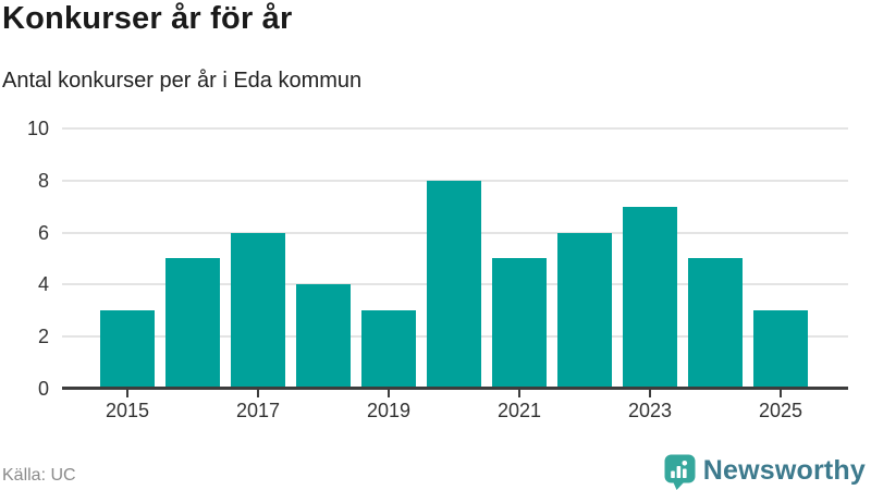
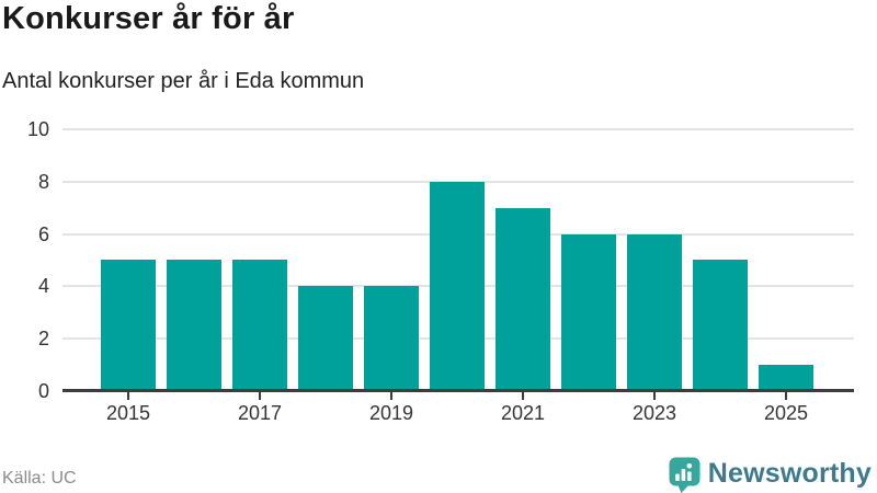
2015: 3 -> 5
2017: 6 -> 5
2019: 3 -> 4
2021: 5 -> 7
2023: 7 -> 6
2025: 3 -> 1
